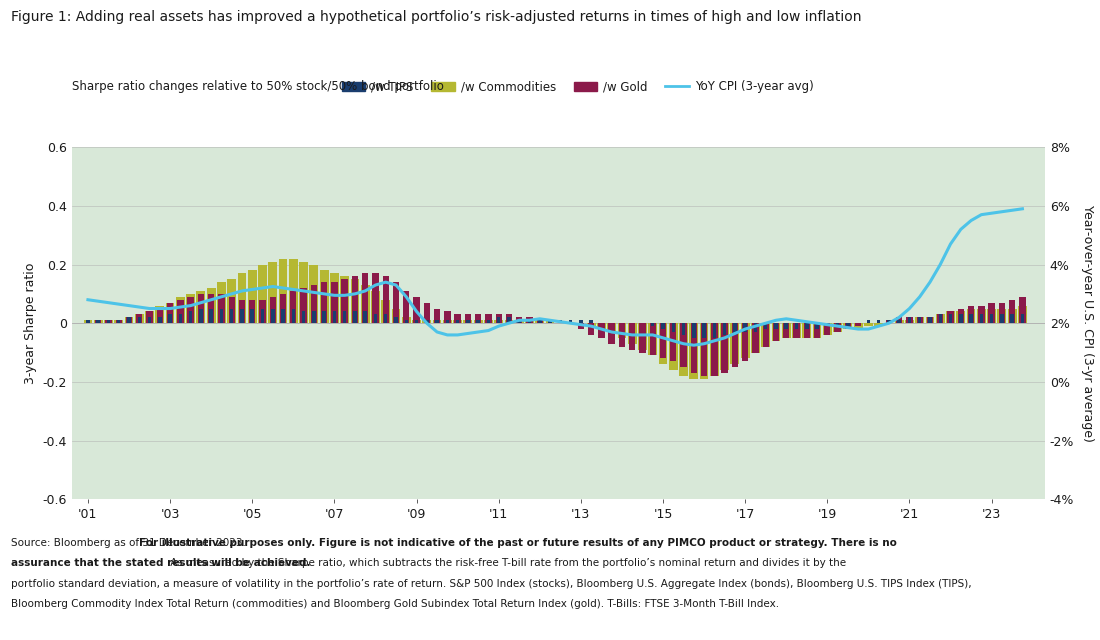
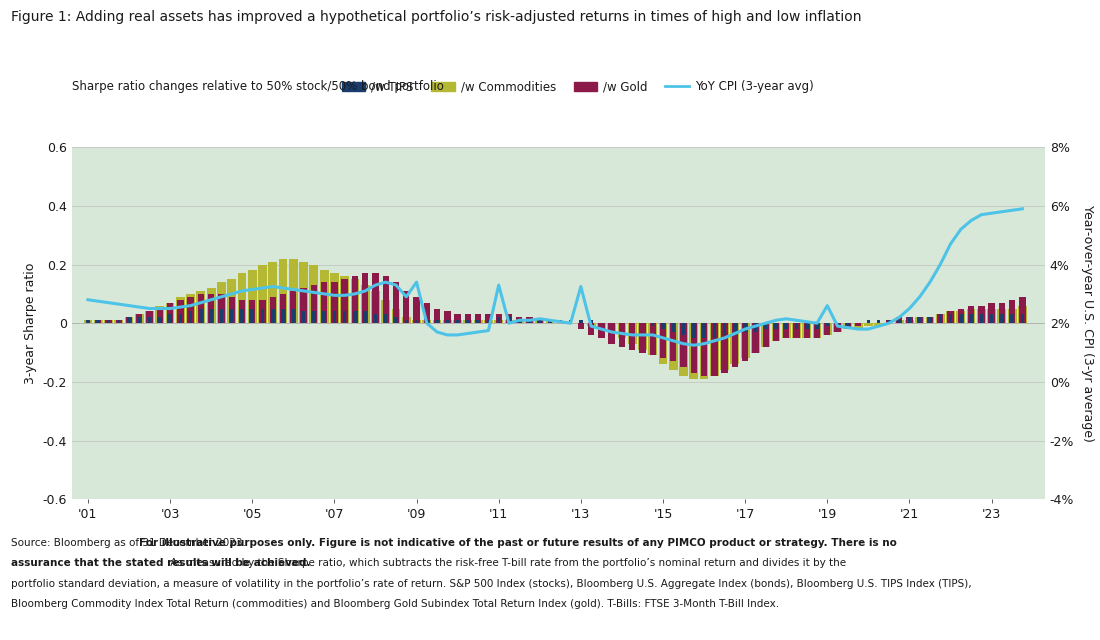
YoY CPI (3-year avg)/'09: 2.40% -> 3.40%
YoY CPI (3-year avg)/'11: 1.90% -> 3.30%
YoY CPI (3-year avg)/'13: 1.95% -> 3.25%
YoY CPI (3-year avg)/'19: 1.95% -> 2.60%
